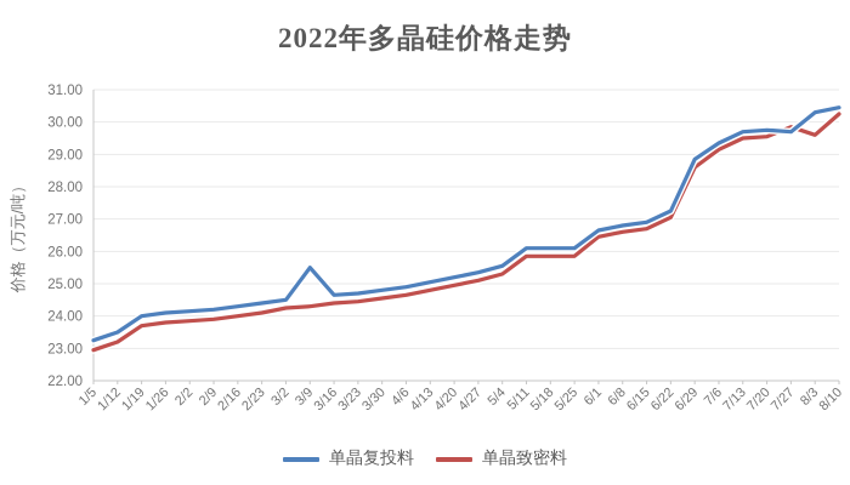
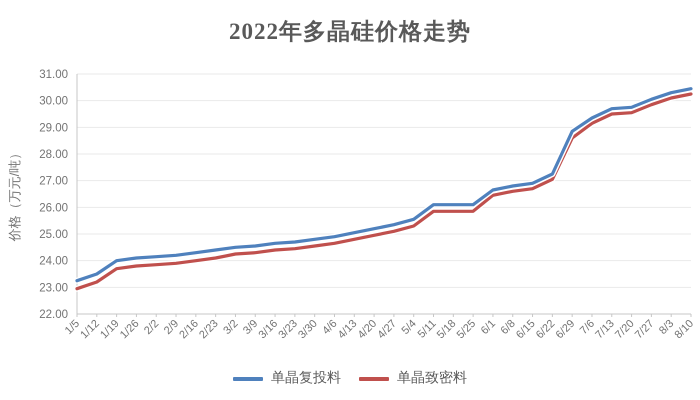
单晶复投料/3/9: 25.5 -> 24.6
单晶复投料/7/27: 29.7 -> 30.1
单晶致密料/8/3: 29.6 -> 30.1
